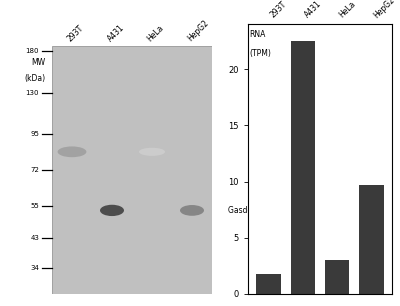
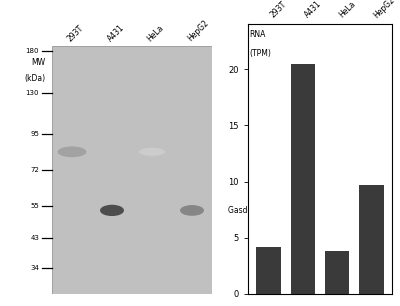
293T: 1.8 -> 4.2
A431: 22.5 -> 20.5
HeLa: 3.0 -> 3.8
